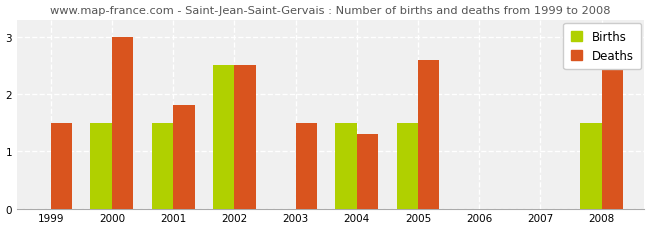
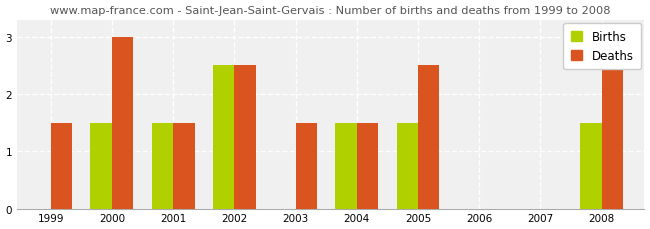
Deaths/2001: 1.8 -> 1.5
Deaths/2004: 1.3 -> 1.5
Deaths/2005: 2.6 -> 2.5
